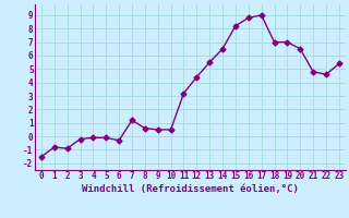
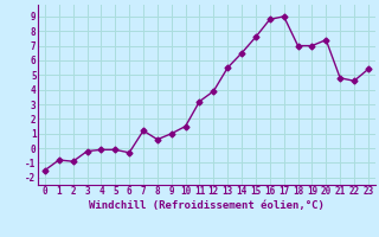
9: 0.5 -> 1.0
10: 0.5 -> 1.5
12: 4.4 -> 3.9
15: 8.2 -> 7.6
20: 6.5 -> 7.4
